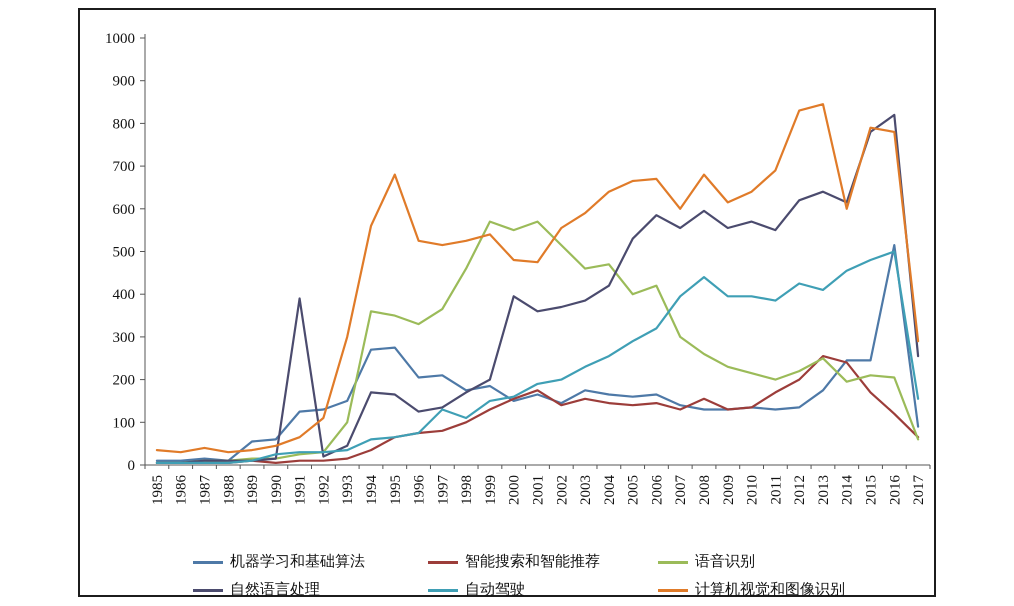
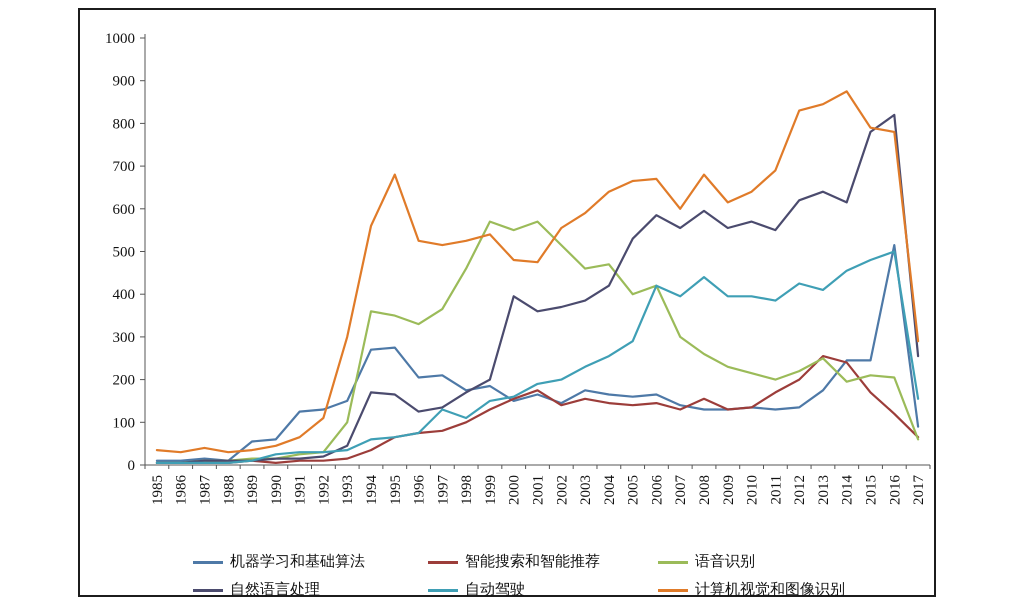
自然语言处理/1991: 390 -> 20
自动驾驶/2006: 320 -> 420
计算机视觉和图像识别/2014: 600 -> 880
